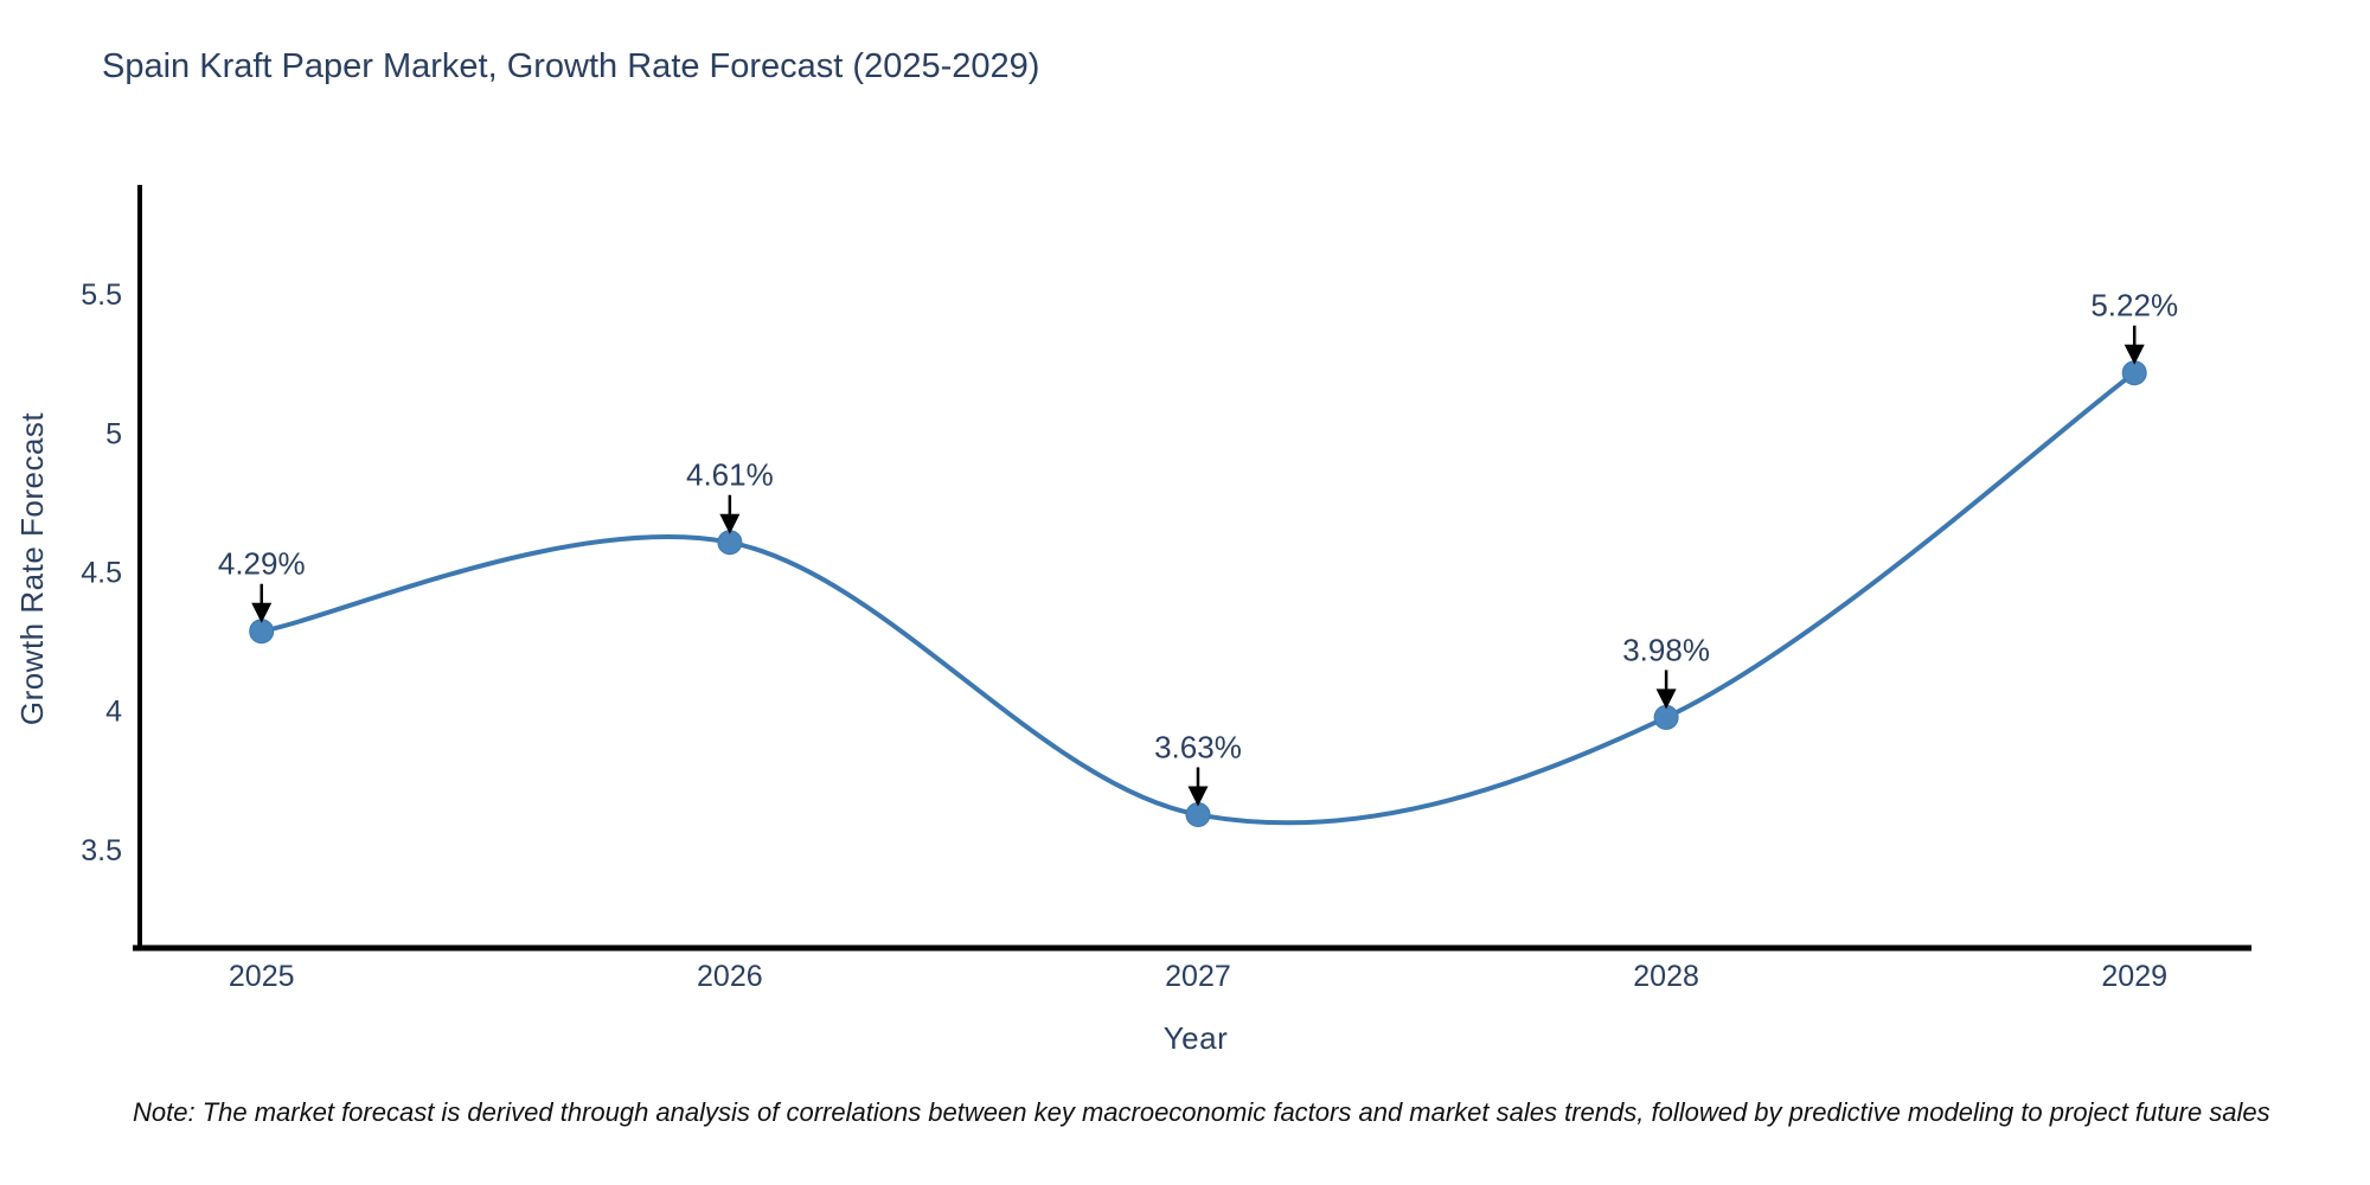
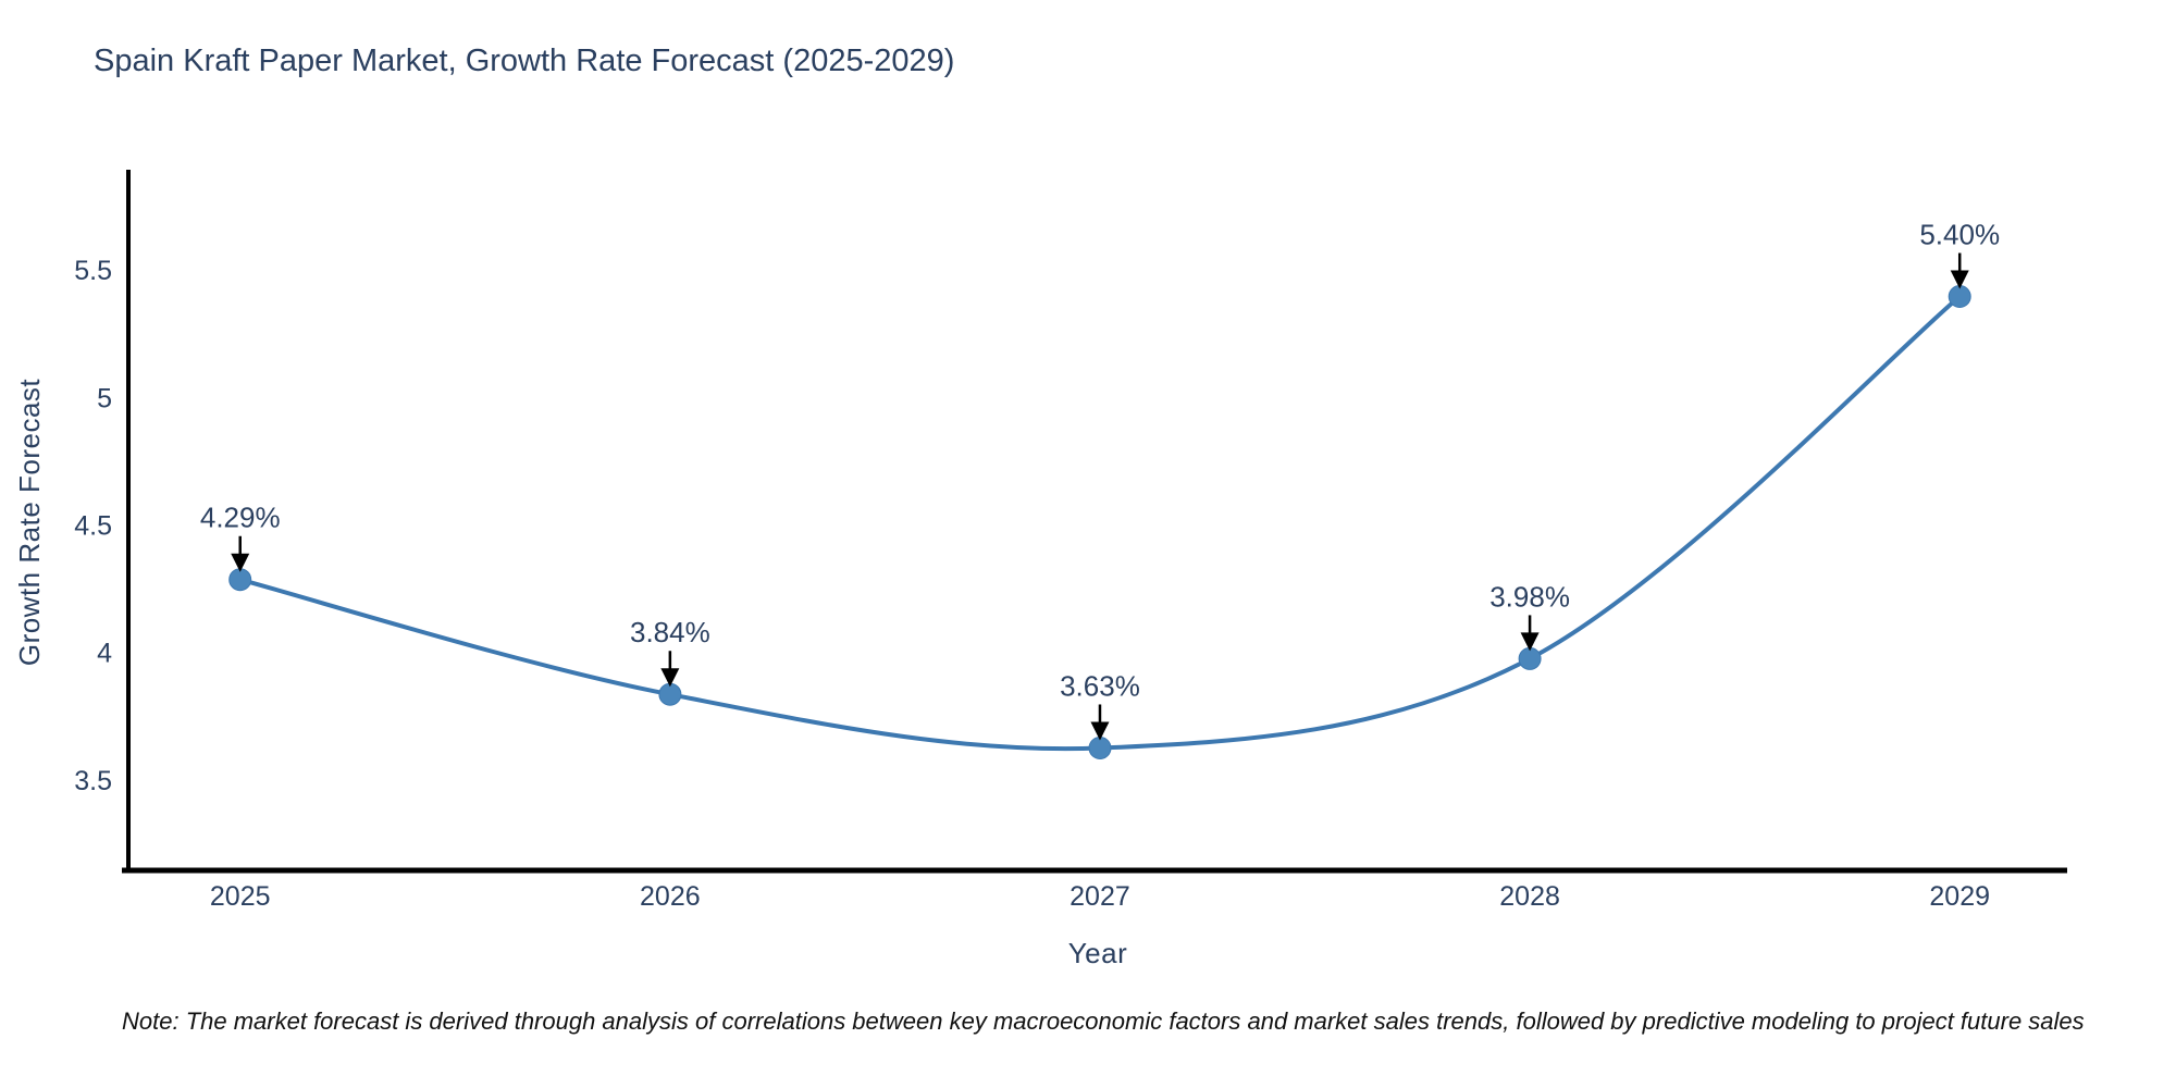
2026: 4.61% -> 3.84%
2029: 5.22% -> 5.40%
